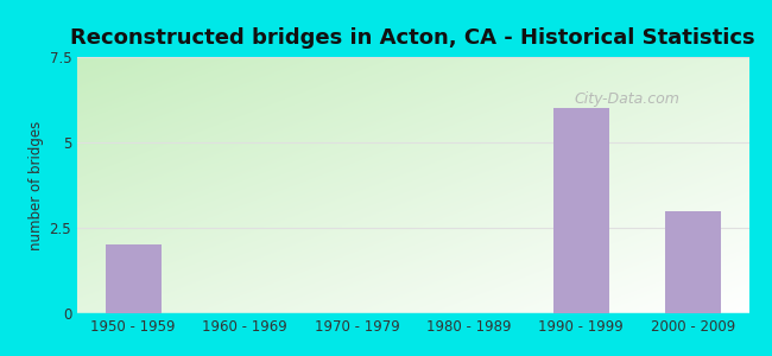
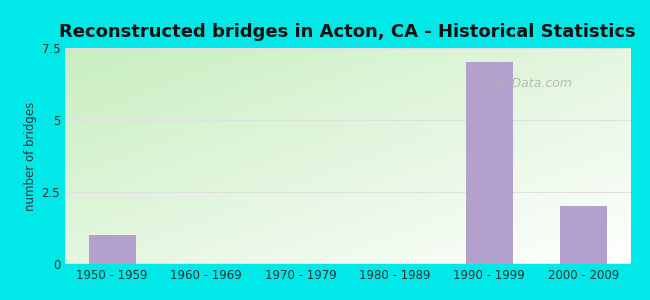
1950 - 1959: 2 -> 1
1990 - 1999: 6 -> 7
2000 - 2009: 3 -> 2
